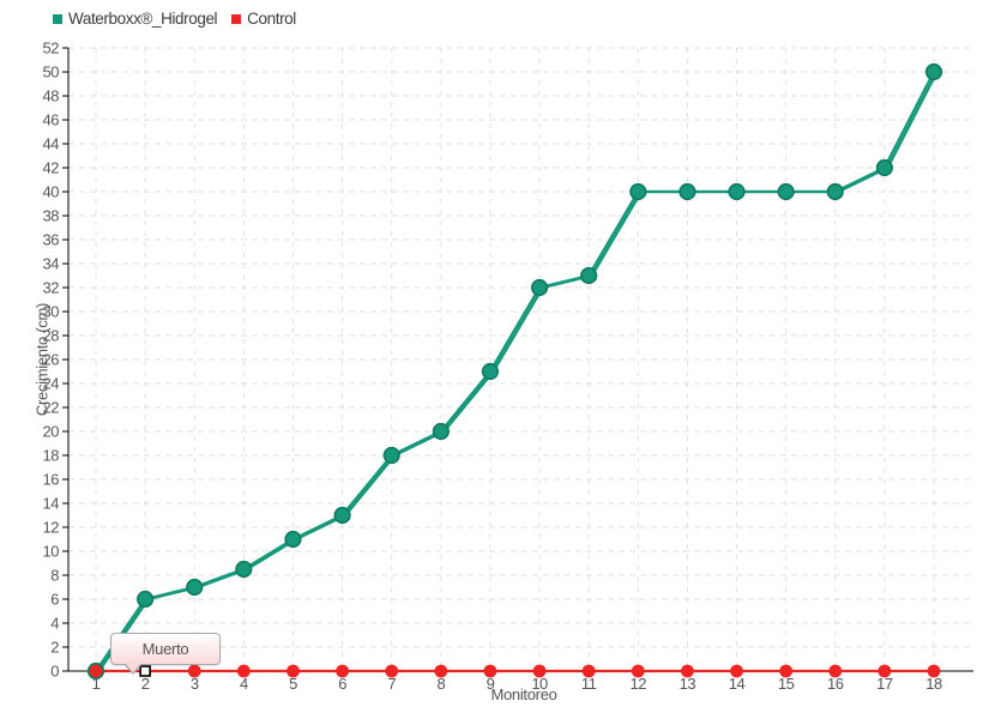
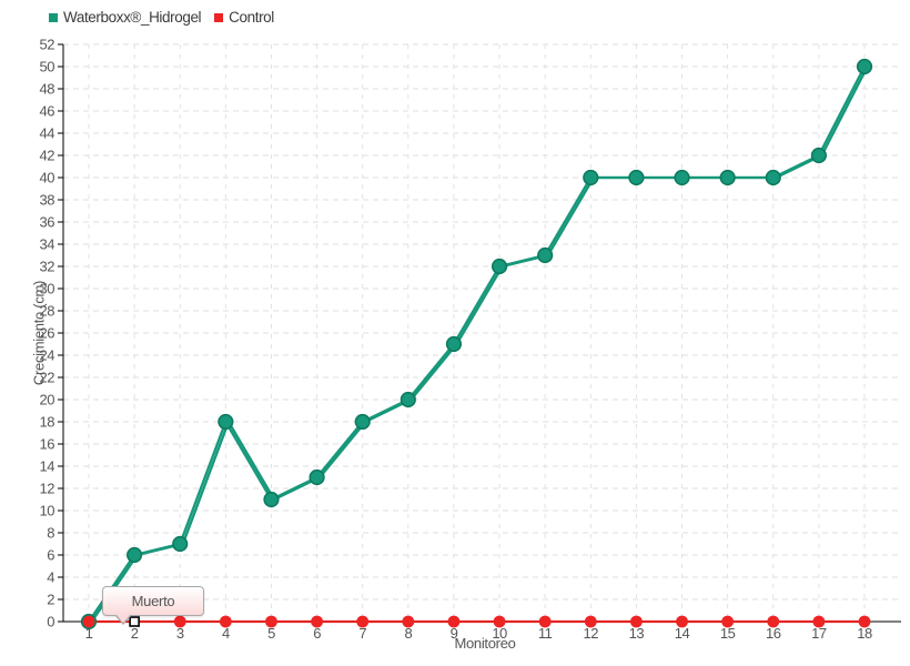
Waterboxx®_Hidrogel/4: 8.5 -> 18.0
